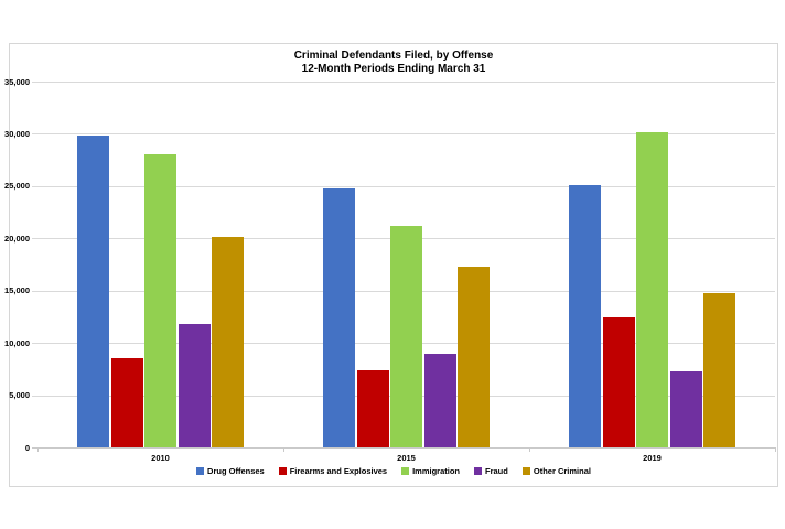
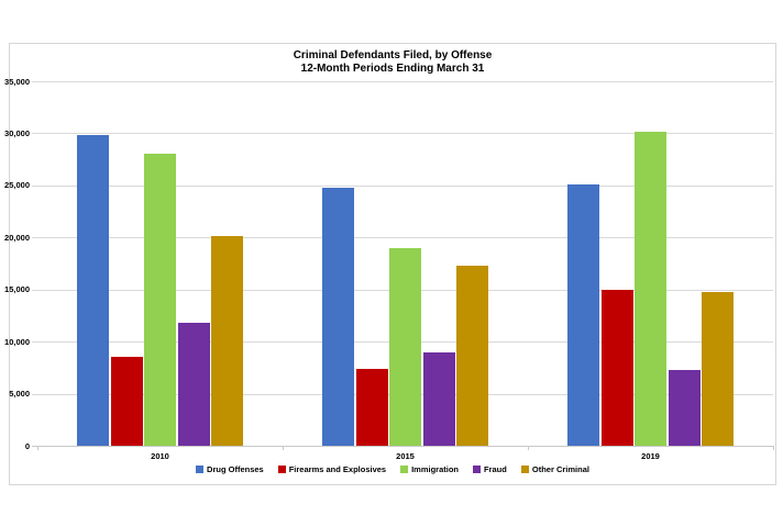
Immigration/2015: 21000 -> 19000
Firearms and Explosives/2019: 12000 -> 15000
